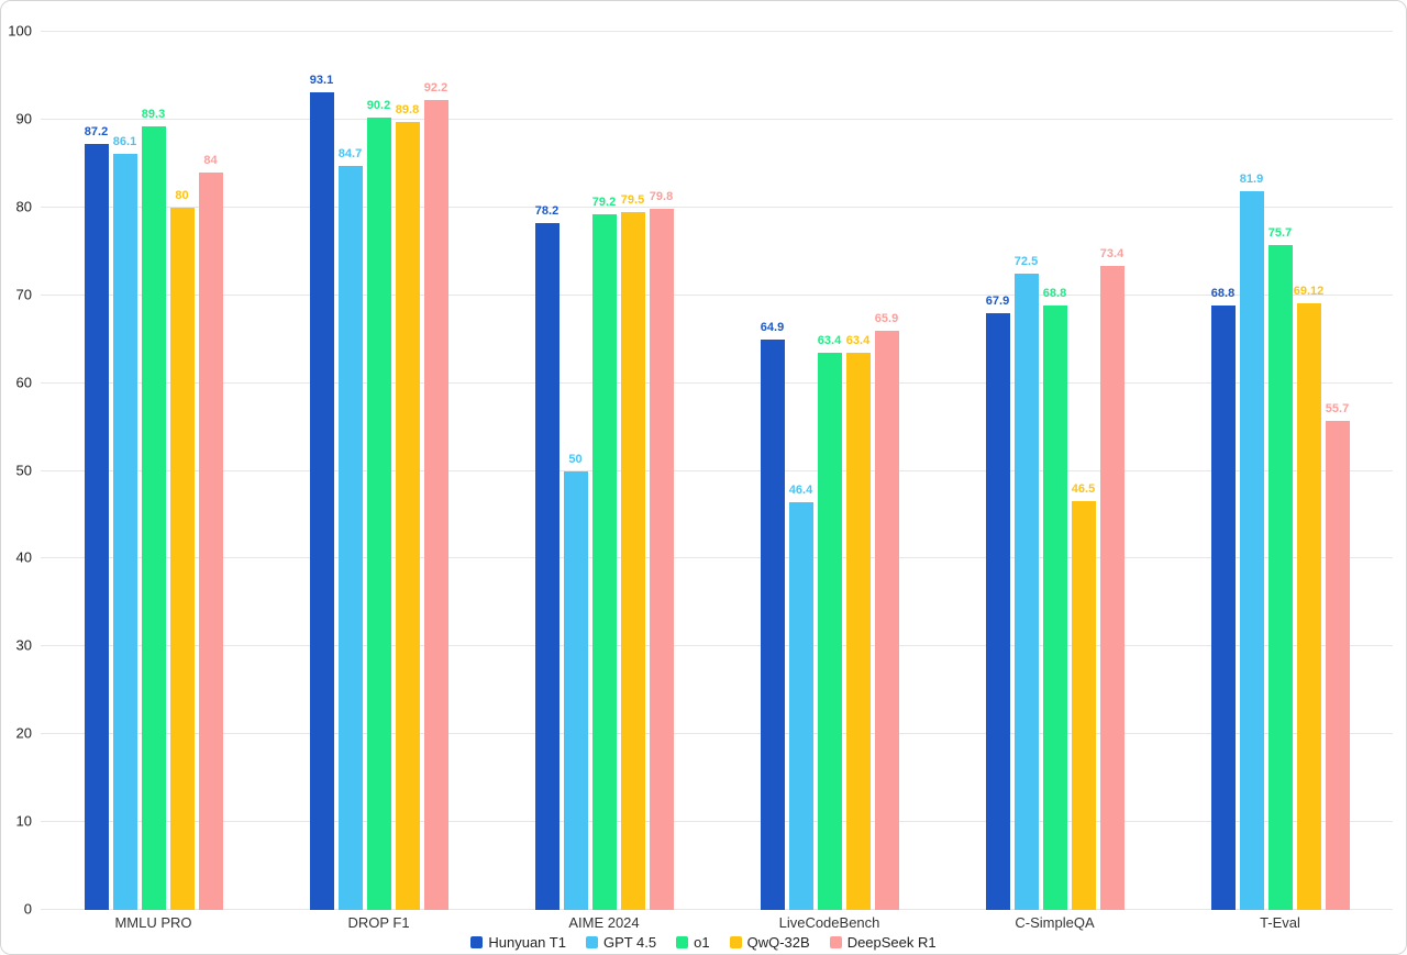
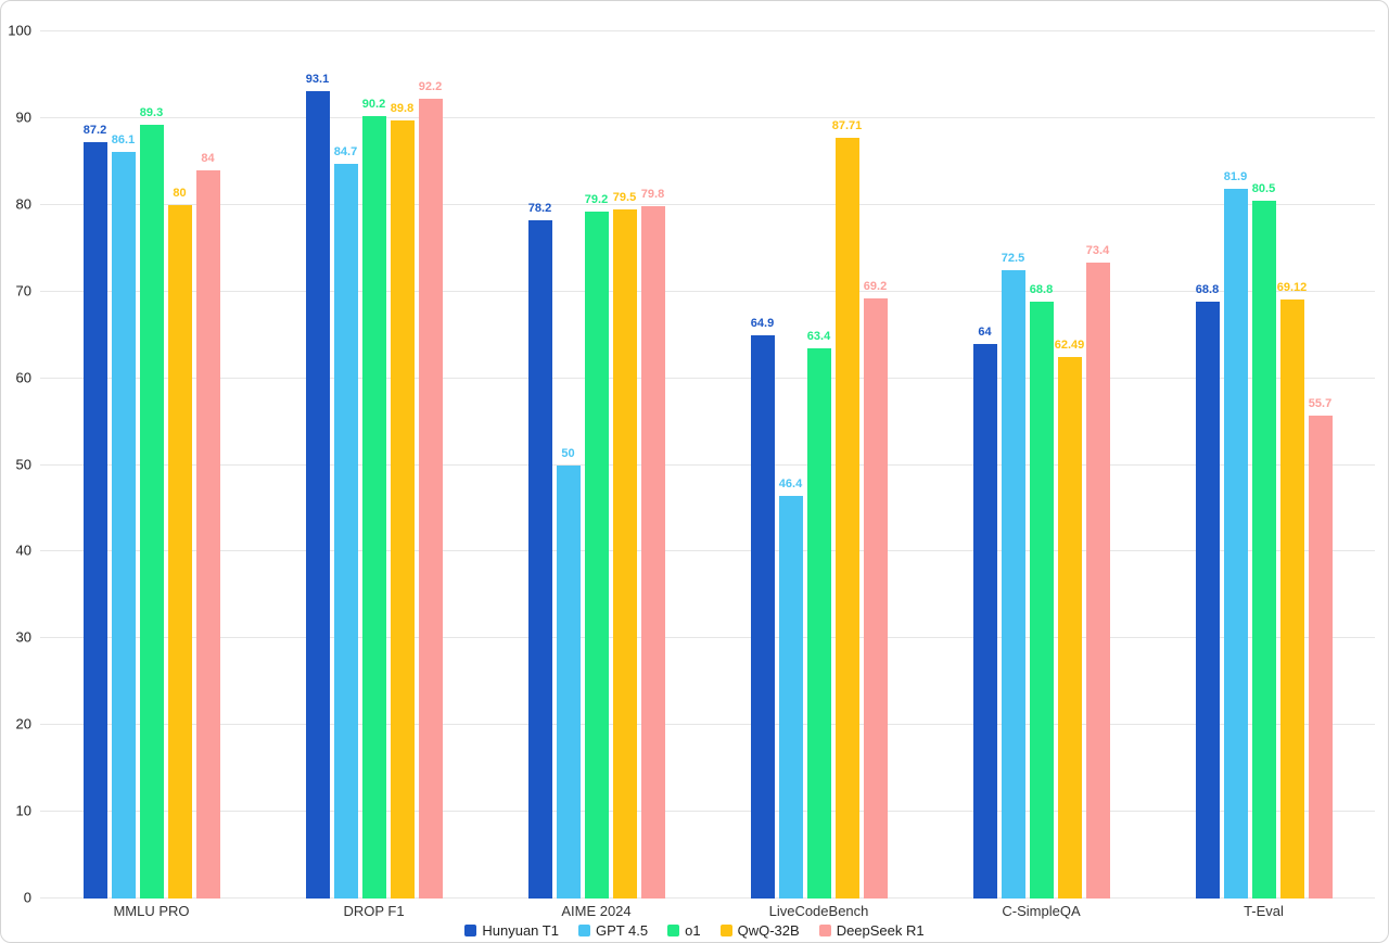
QwQ-32B/LiveCodeBench: 63.4 -> 87.71
DeepSeek R1/LiveCodeBench: 65.9 -> 69.2
Hunyuan T1/C-SimpleQA: 67.9 -> 64
QwQ-32B/C-SimpleQA: 46.5 -> 62.49
o1/T-Eval: 75.7 -> 80.5
